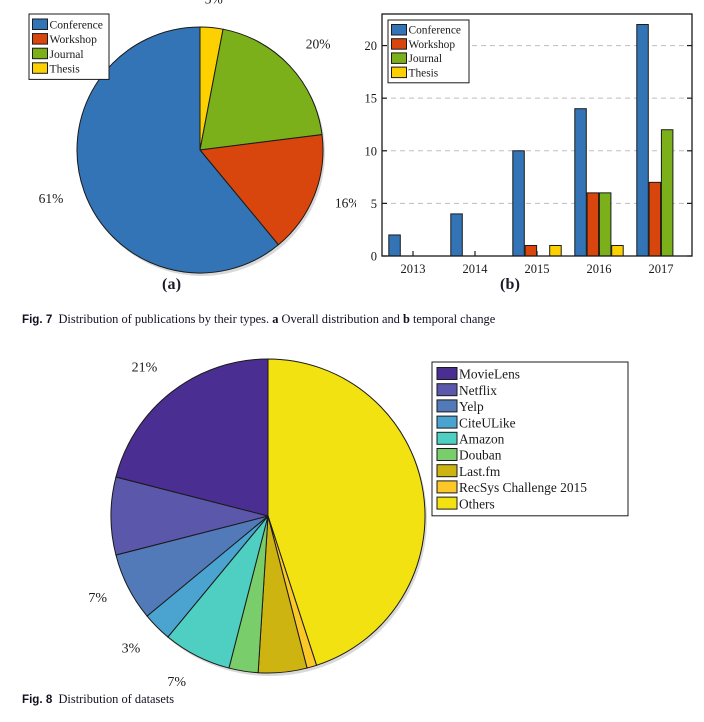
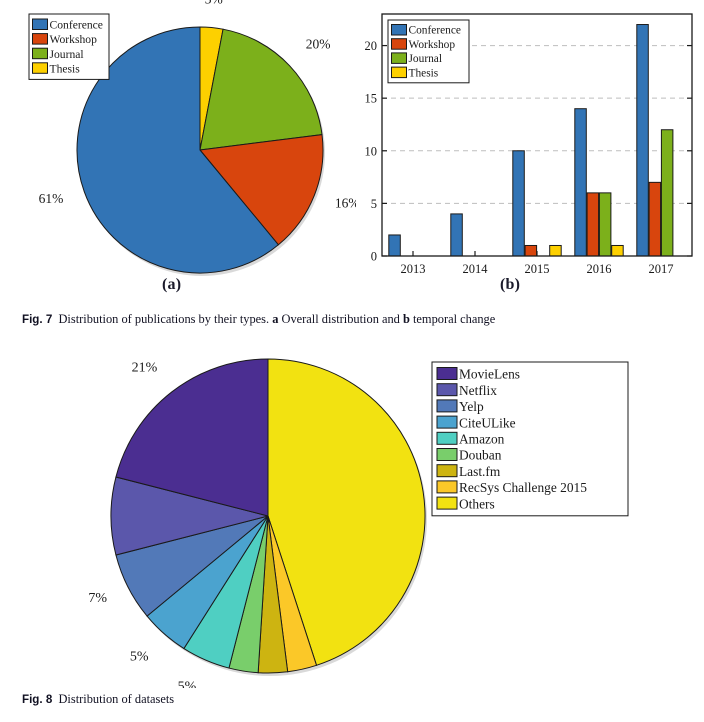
Distribution of datasets/RecSys Challenge 2015: 1% -> 3%
Distribution of datasets/Last.fm: 5% -> 3%
Distribution of datasets/Amazon: 7% -> 5%
Distribution of datasets/CiteULike: 3% -> 5%
